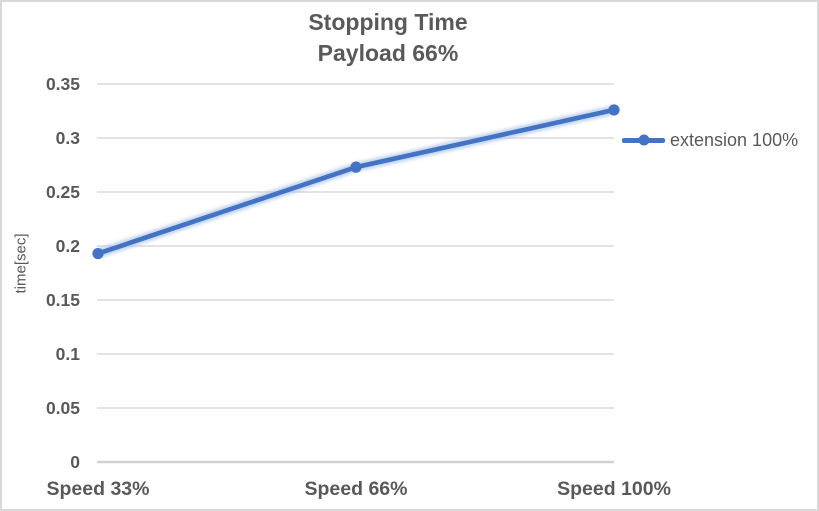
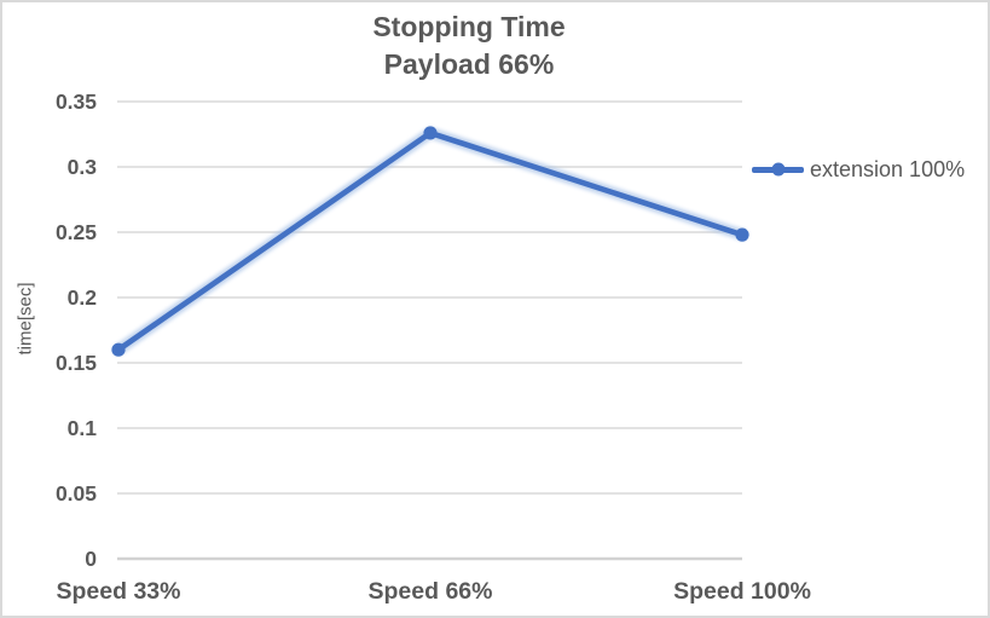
Speed 33%: 0.193 -> 0.160
Speed 66%: 0.273 -> 0.326
Speed 100%: 0.326 -> 0.248
